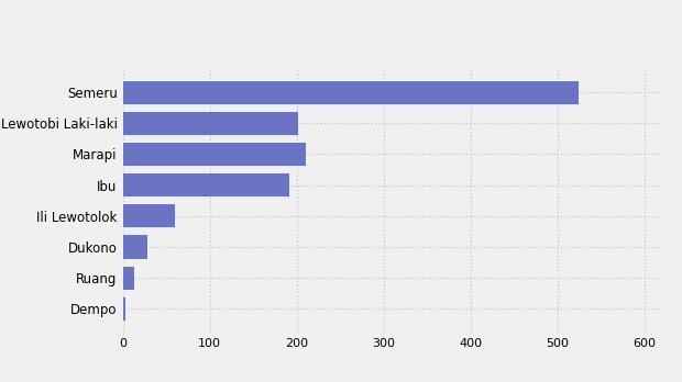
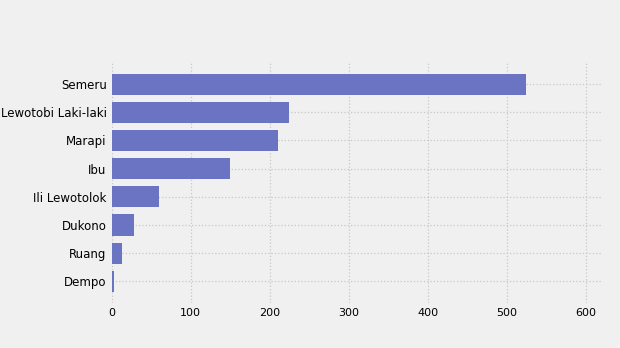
Lewotobi Laki-laki: 202 -> 225
Ibu: 192 -> 150
